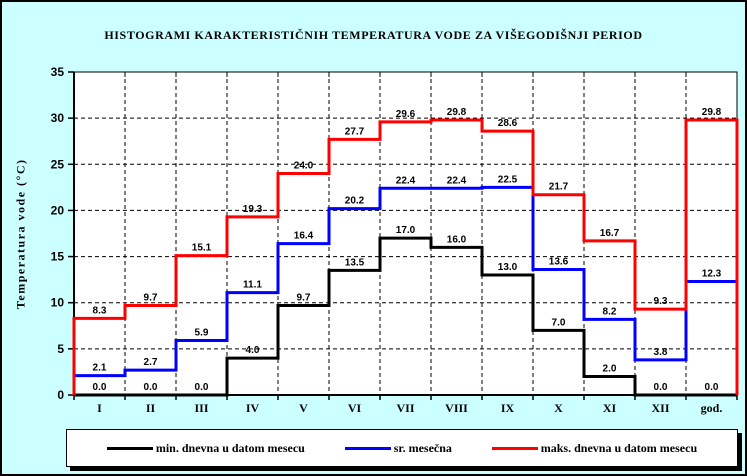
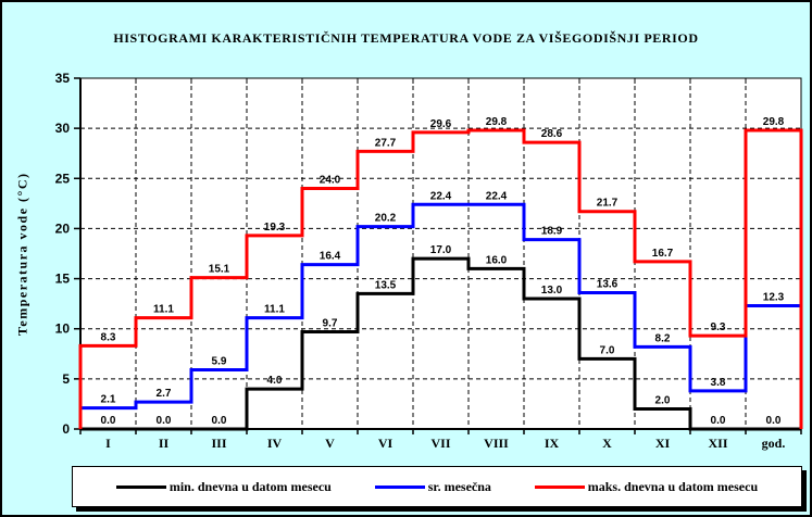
maks. dnevna u datom mesecu/II: 9.7 -> 11.1
sr. mesečna/IX: 22.5 -> 18.9
